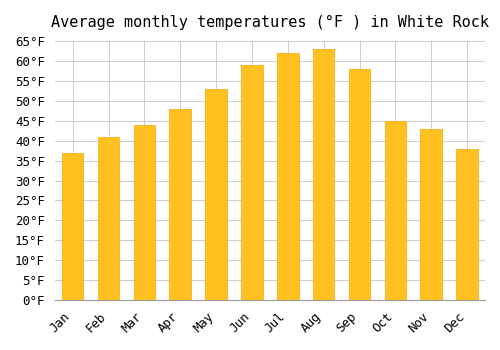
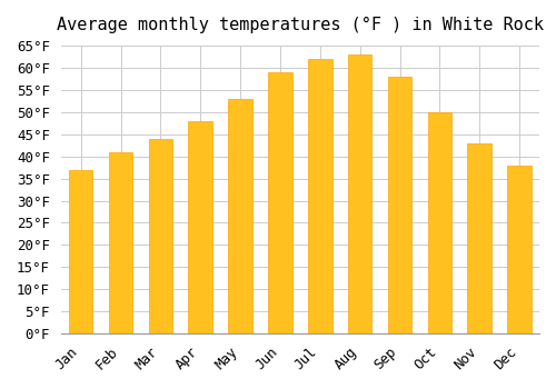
Oct: 45°F -> 50°F
